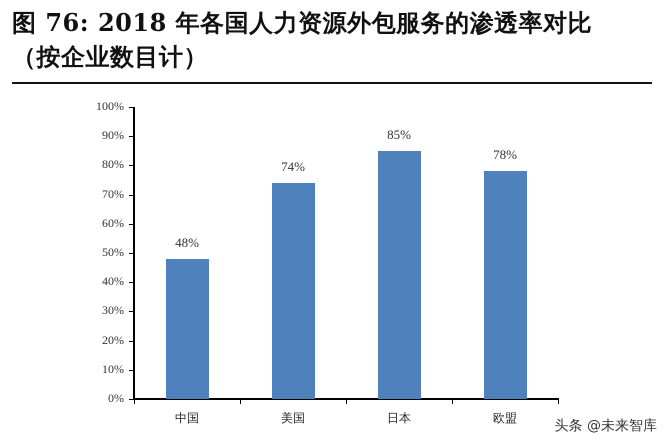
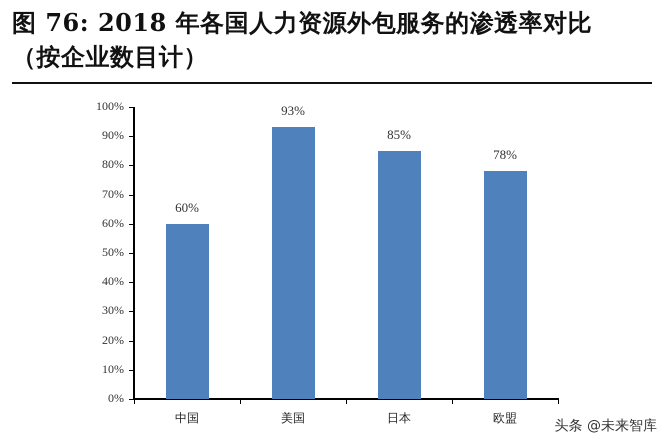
中国: 48% -> 60%
美国: 74% -> 93%
